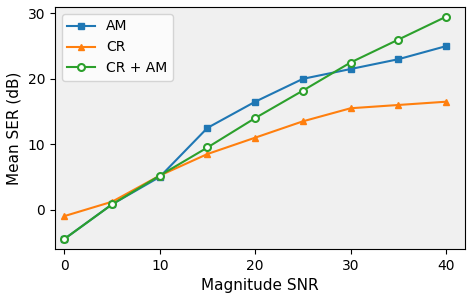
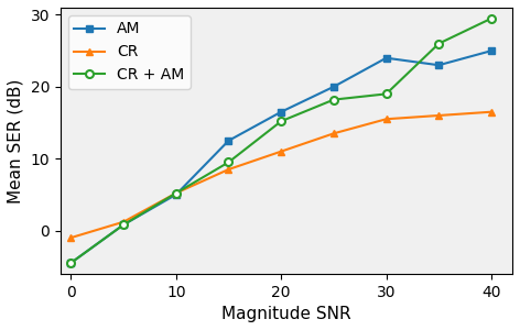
CR + AM/20: 14.0 -> 15.2
AM/30: 21.5 -> 24.0
CR + AM/30: 22.5 -> 19.0
